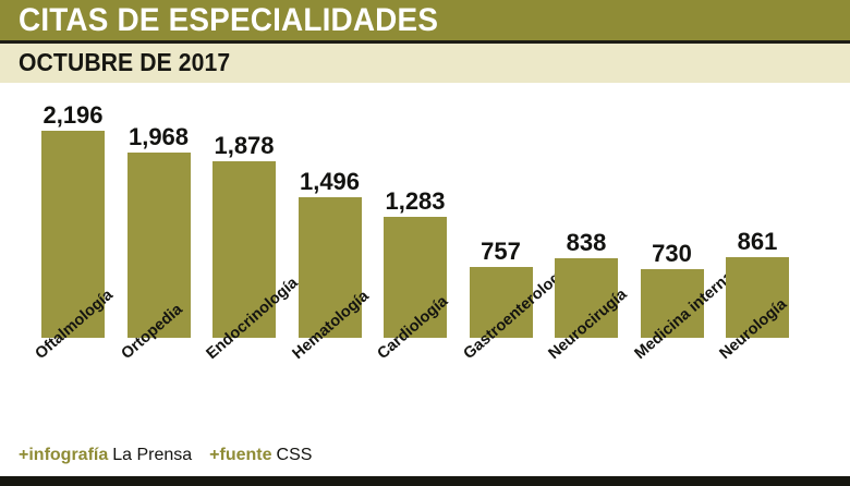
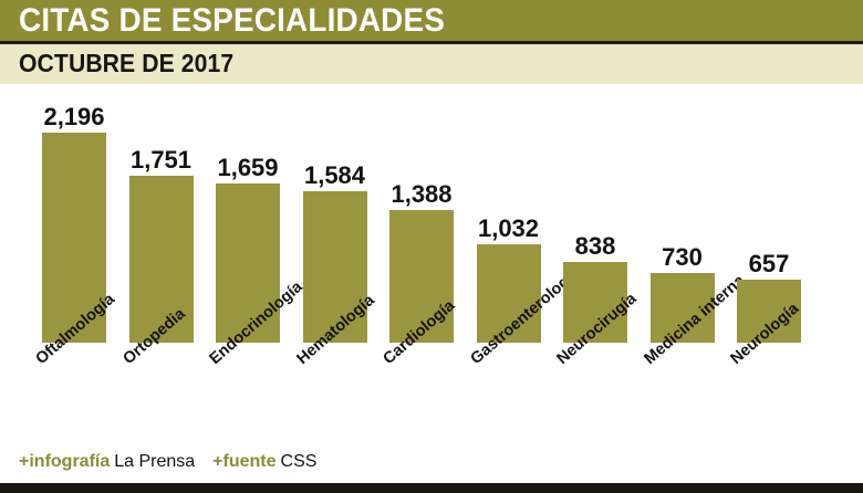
Ortopedia: 1,968 -> 1,751
Endocrinología: 1,878 -> 1,659
Hematología: 1,496 -> 1,584
Cardiología: 1,283 -> 1,388
Gastroenterología: 757 -> 1,032
Neurología: 861 -> 657
